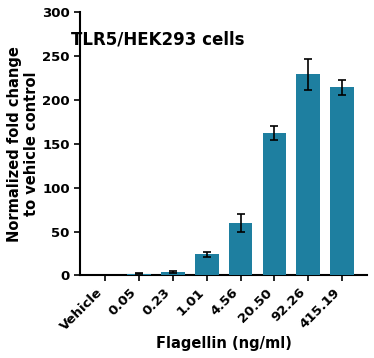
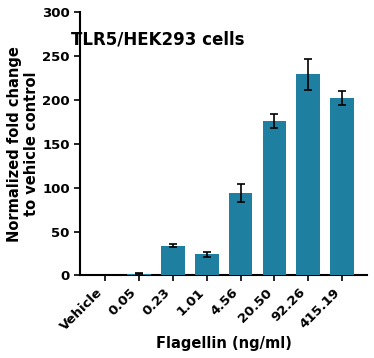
0.23: 4 -> 34
4.56: 60 -> 94
20.50: 162 -> 176
415.19: 214 -> 202
